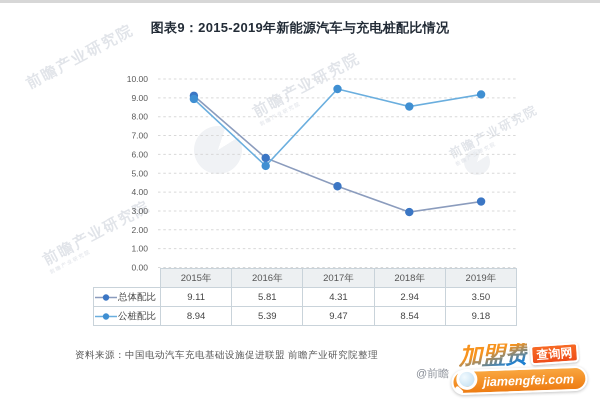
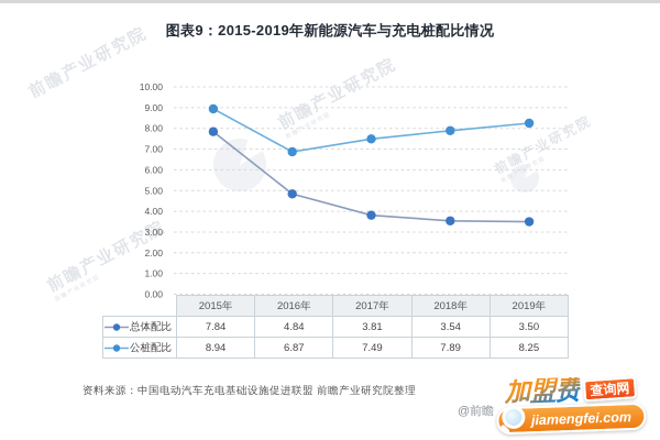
总体配比/2015年: 9.11 -> 7.84
总体配比/2016年: 5.81 -> 4.84
公桩配比/2016年: 5.39 -> 6.87
总体配比/2017年: 4.31 -> 3.81
公桩配比/2017年: 9.47 -> 7.49
总体配比/2018年: 2.94 -> 3.54
公桩配比/2018年: 8.54 -> 7.89
公桩配比/2019年: 9.18 -> 8.25
